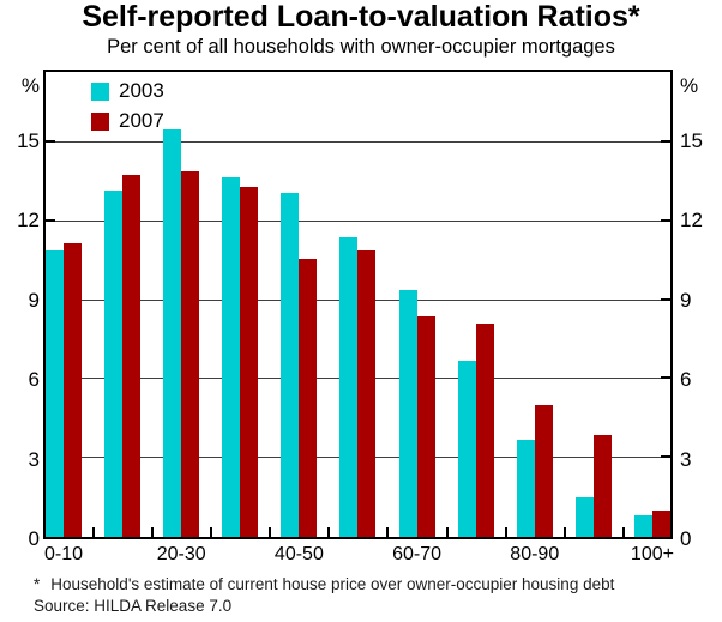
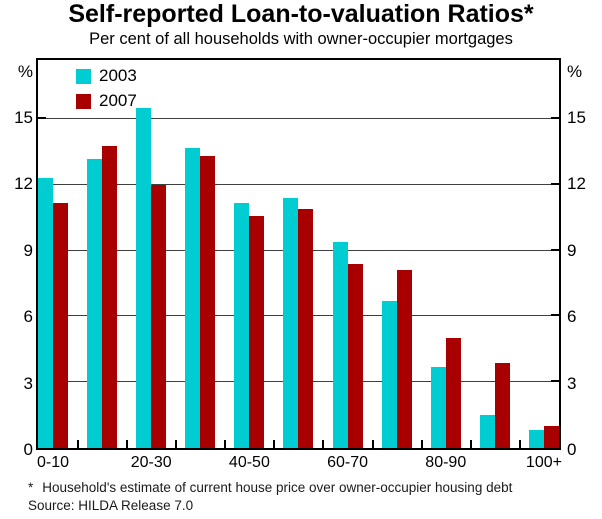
2003/0-10: 10.9 -> 12.3
2007/20-30: 13.9 -> 12.0
2003/40-50: 13.1 -> 11.2
